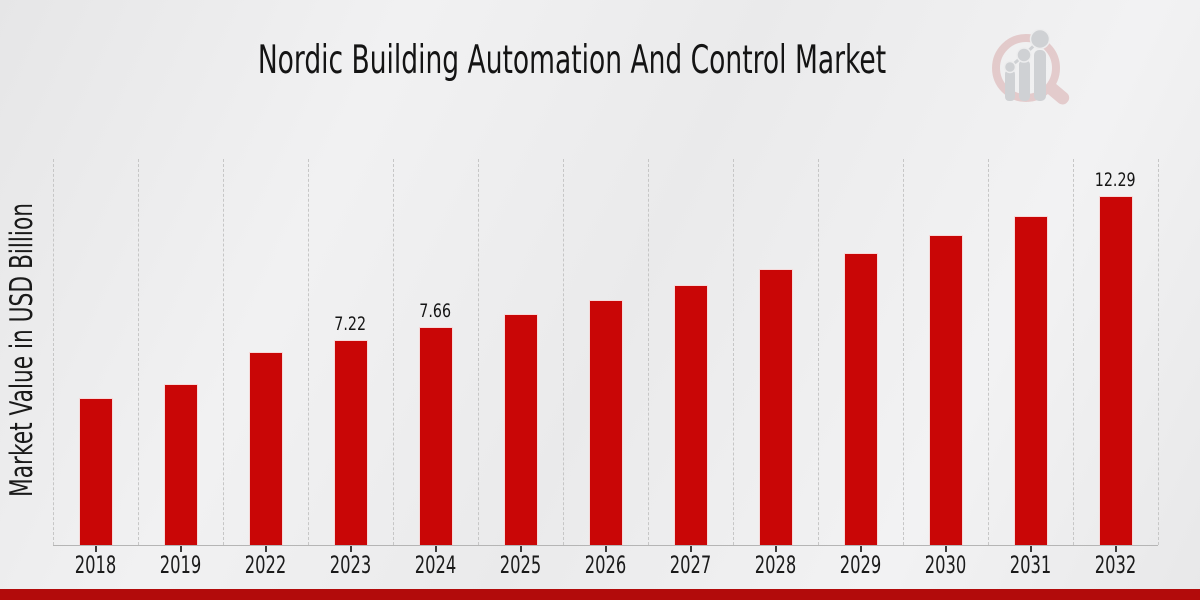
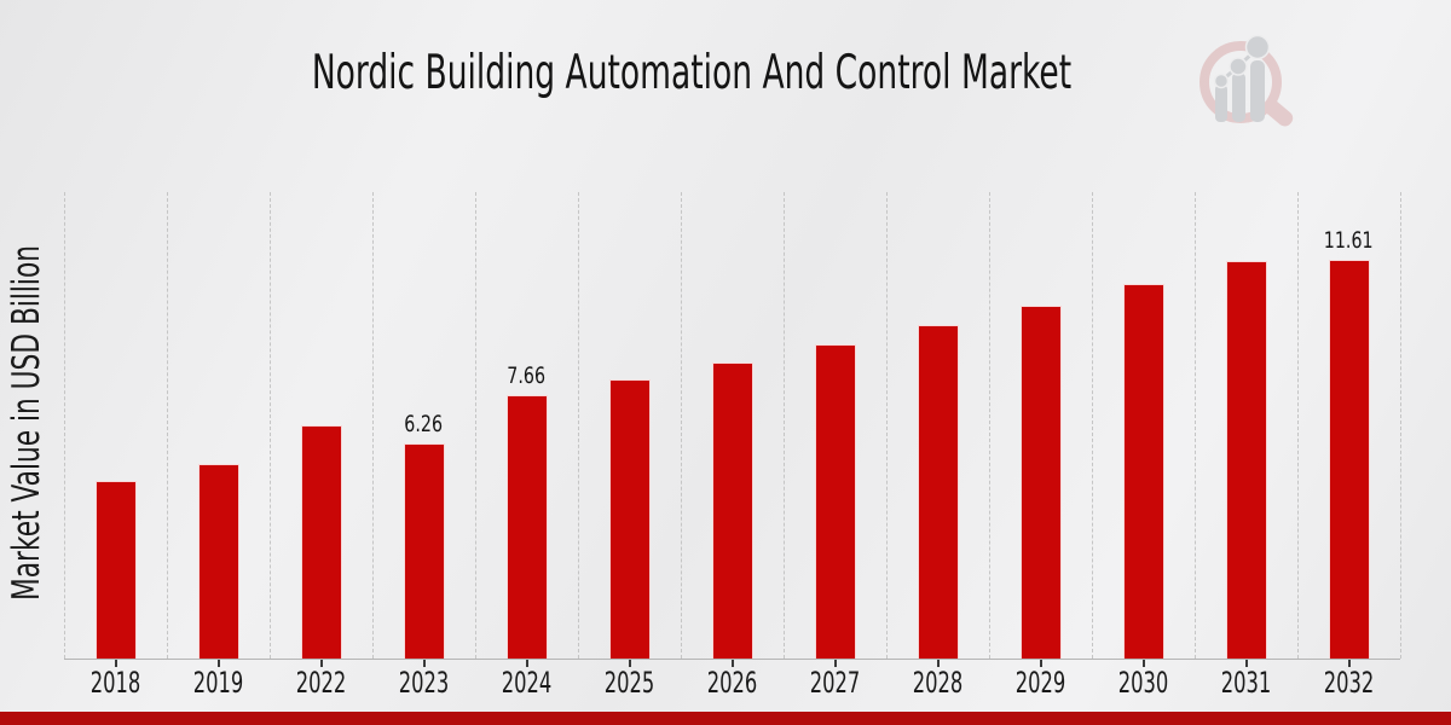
2023: 7.22 -> 6.26
2032: 12.29 -> 11.61
